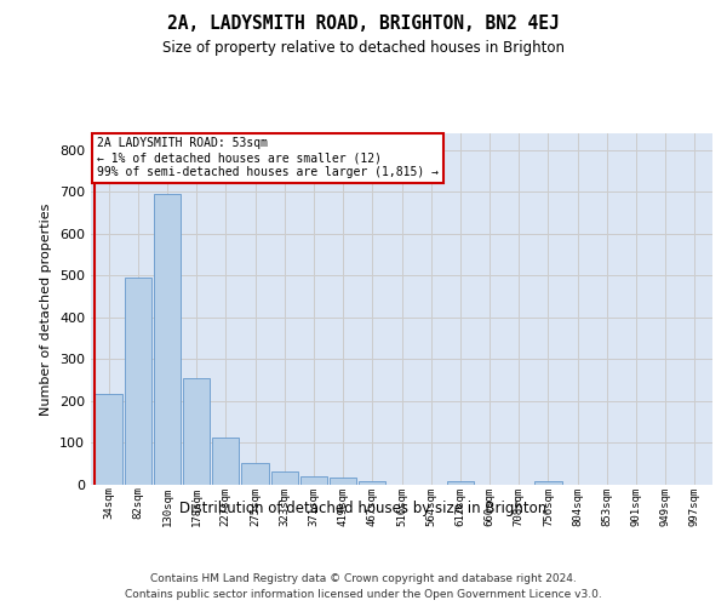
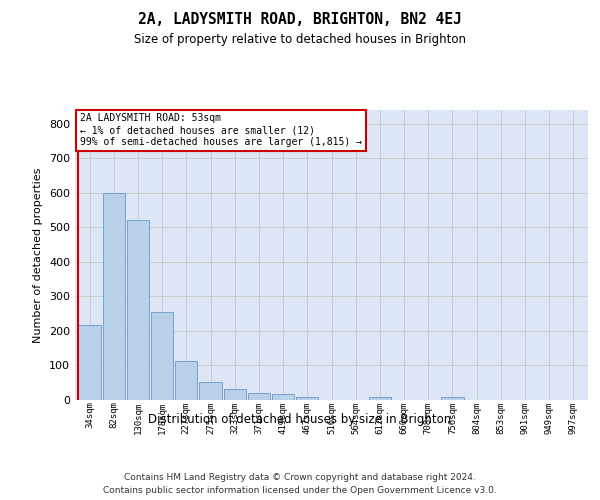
82sqm: 495 -> 600
130sqm: 695 -> 520
